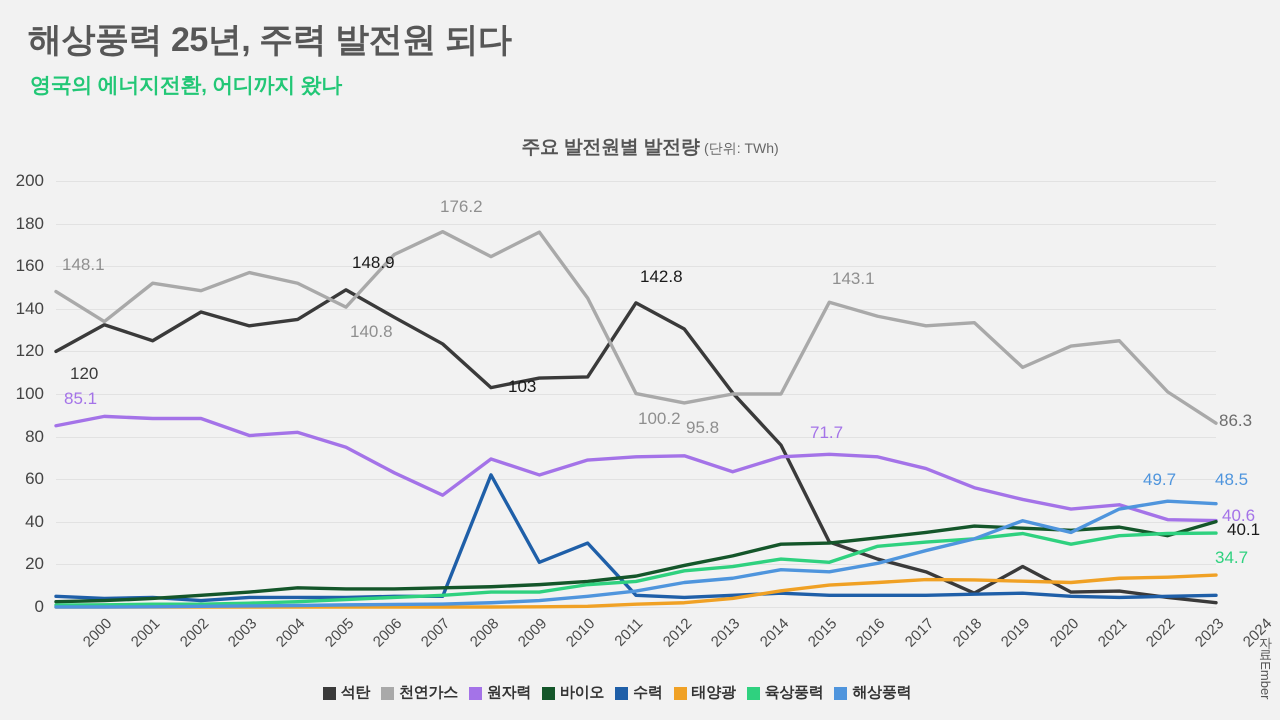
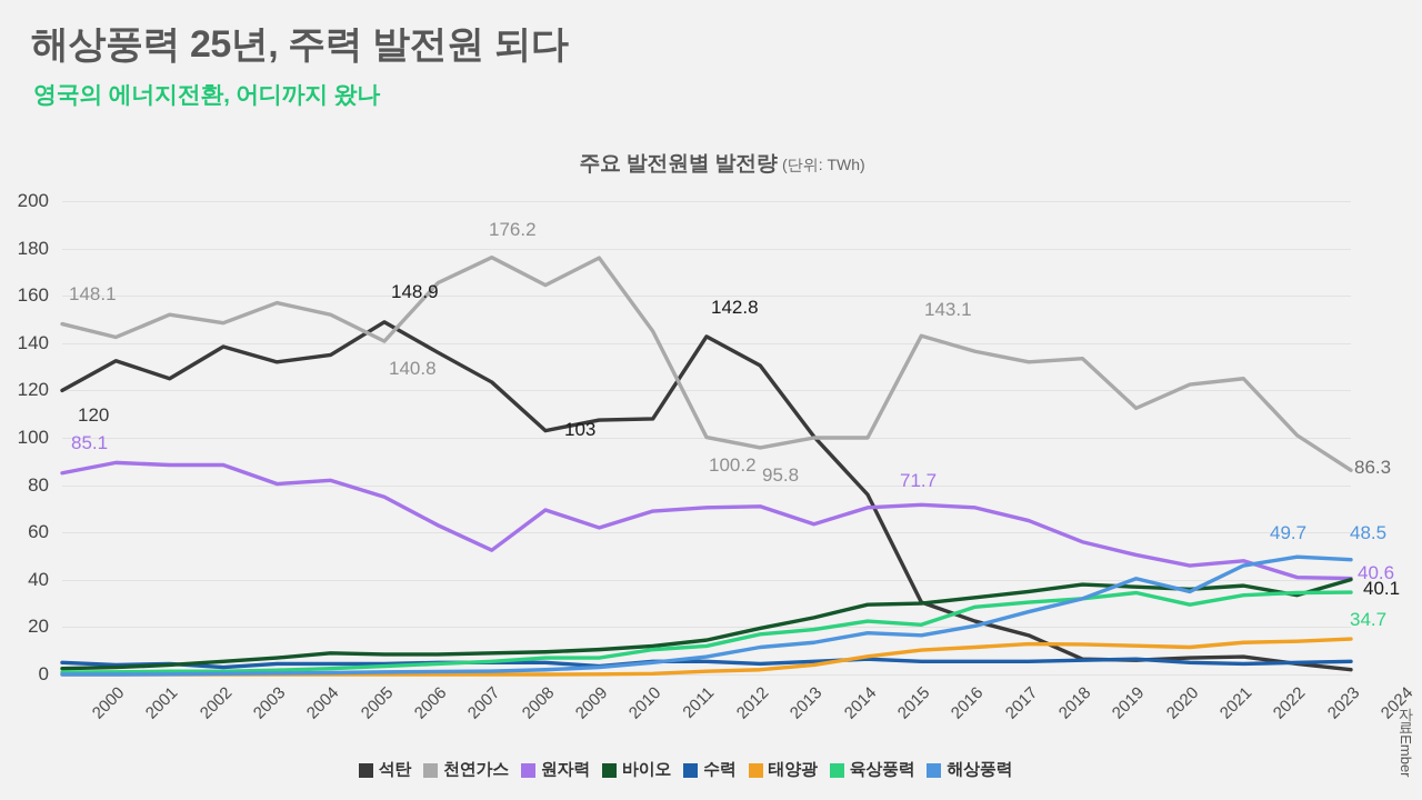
천연가스/2001: 134 -> 142
수력/2009: 62 -> 5
수력/2010: 21 -> 4
수력/2011: 30 -> 6
석탄/2020: 19 -> 6
